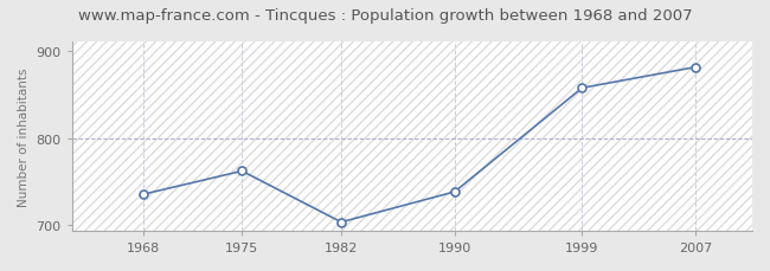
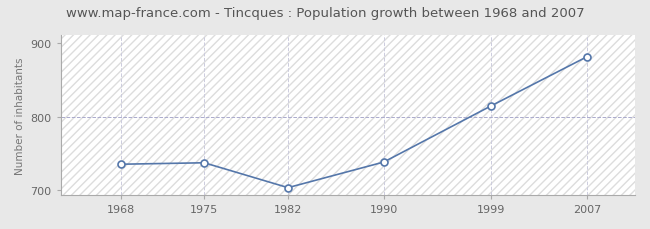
1975: 762 -> 737
1999: 858 -> 815
